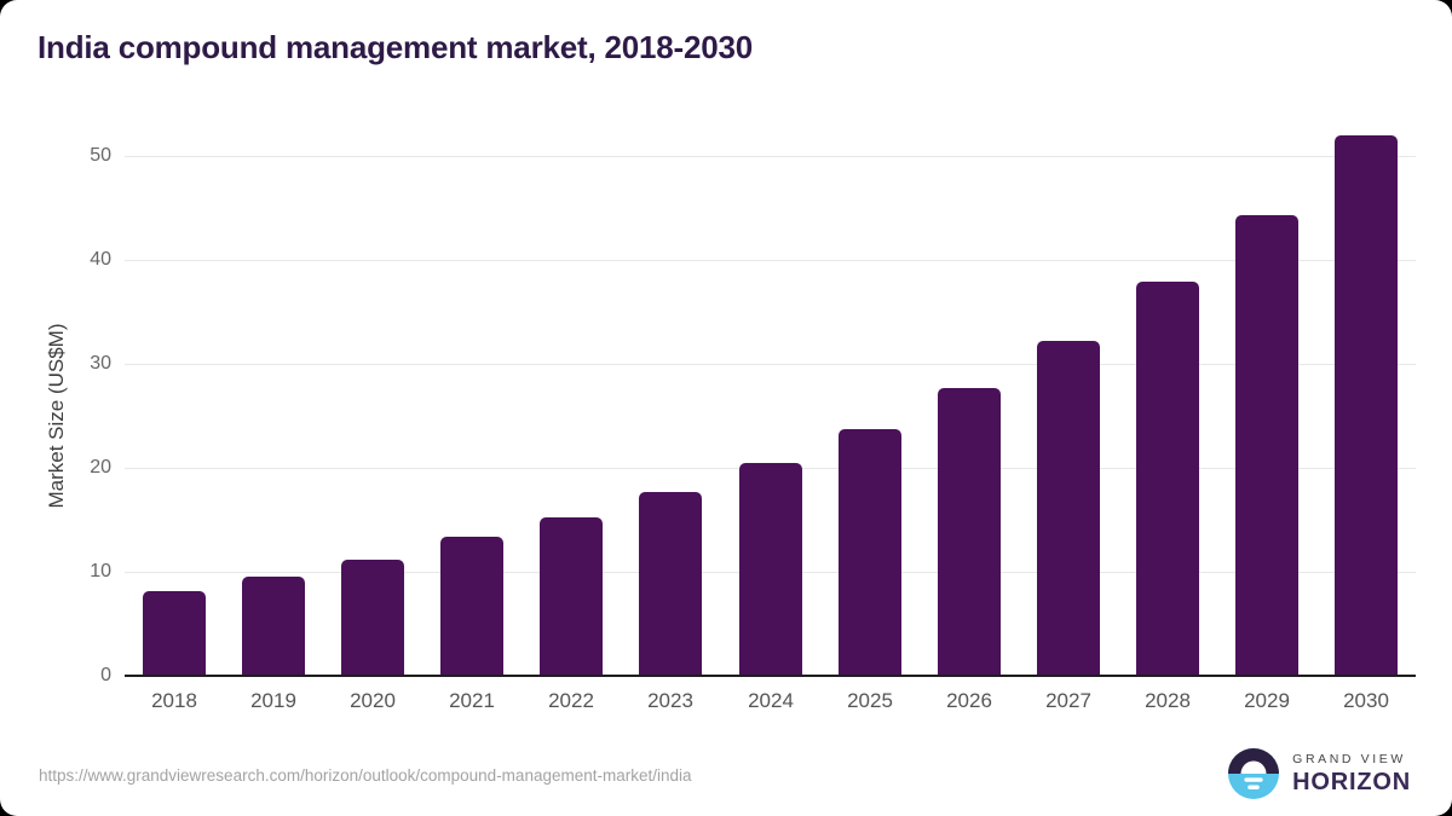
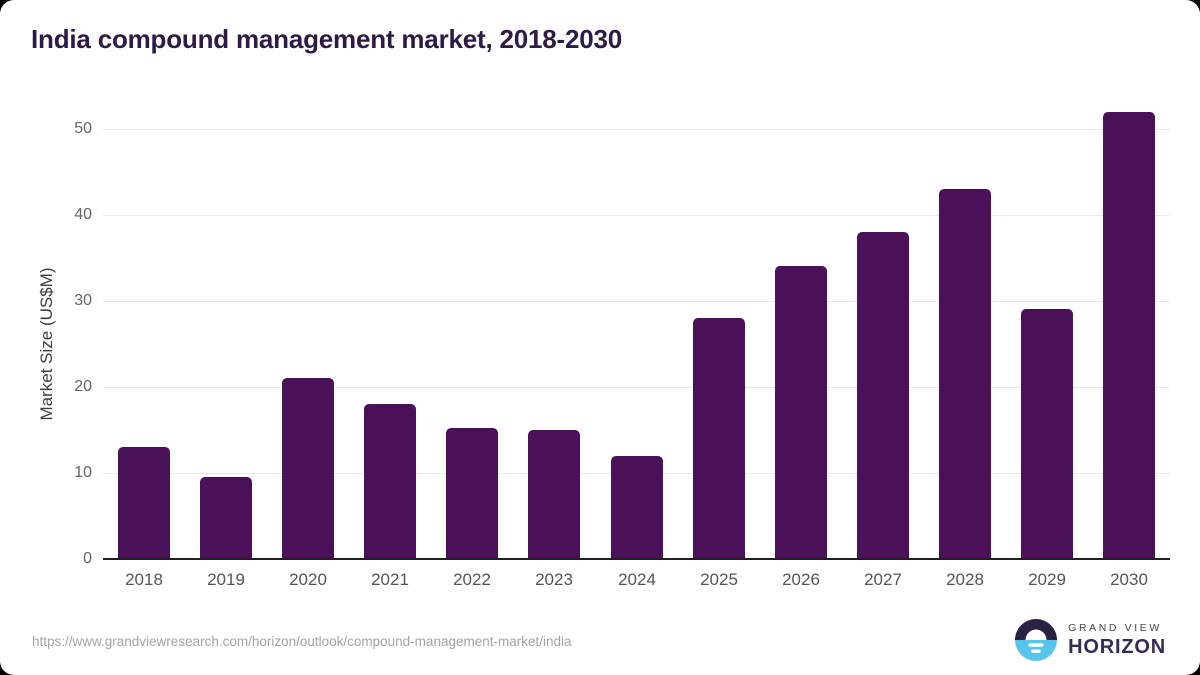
2018: 8 -> 13
2020: 11 -> 21
2021: 13 -> 18
2023: 18 -> 15
2024: 20 -> 12
2025: 24 -> 28
2026: 28 -> 34
2027: 32 -> 38
2028: 38 -> 43
2029: 44 -> 29
